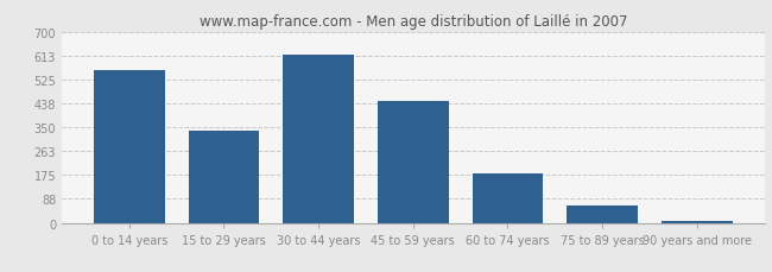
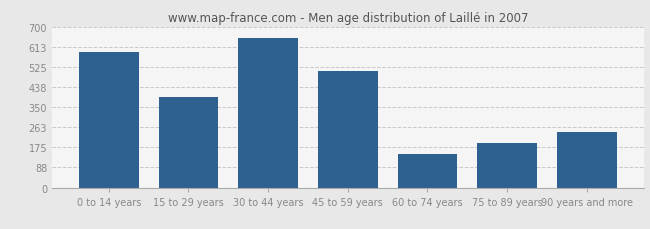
0 to 14 years: 557 -> 590
15 to 29 years: 338 -> 395
30 to 44 years: 614 -> 650
45 to 59 years: 447 -> 505
60 to 74 years: 183 -> 145
75 to 89 years: 63 -> 195
90 years and more: 8 -> 240
